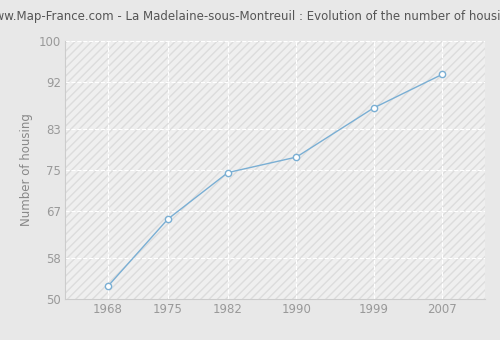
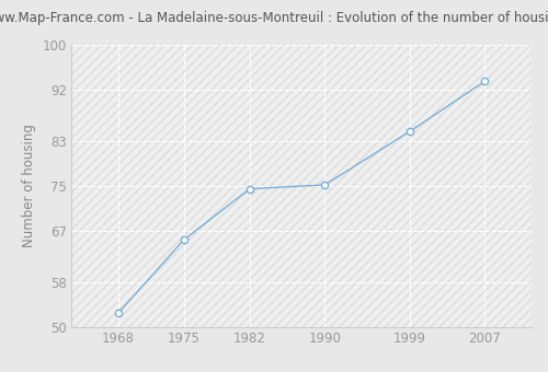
1990: 77.5 -> 75.2
1999: 87.0 -> 84.6
